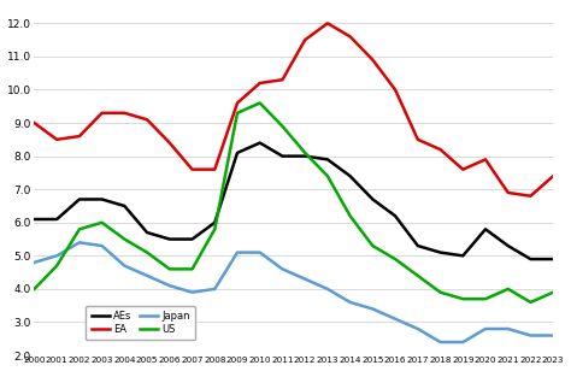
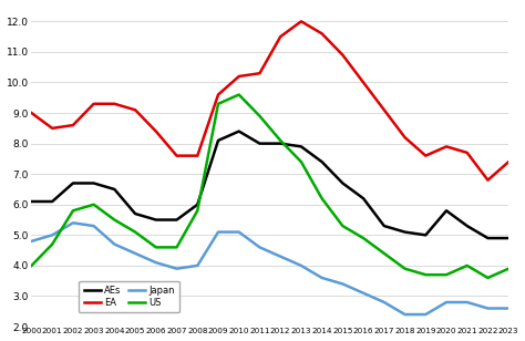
EA/2017: 8.5 -> 9.1
EA/2021: 6.9 -> 7.7
